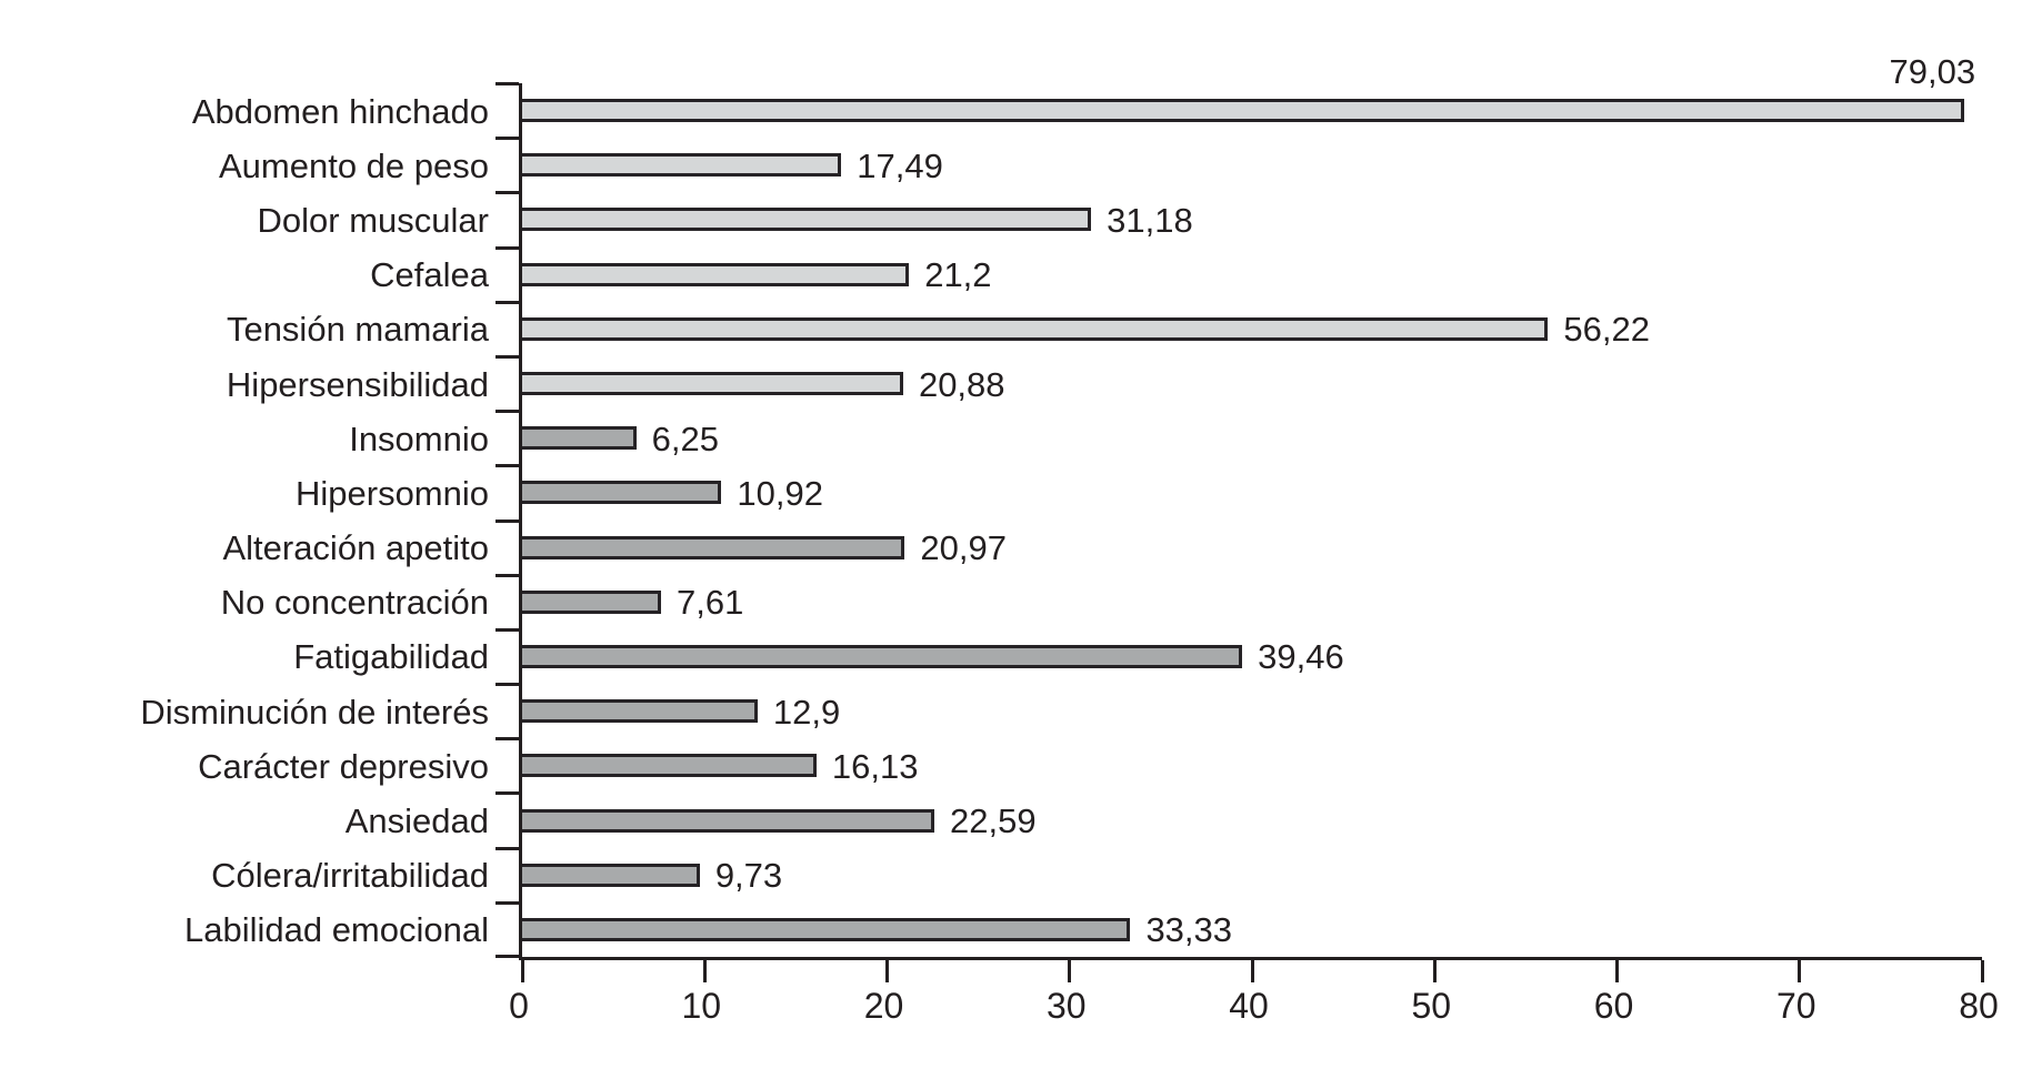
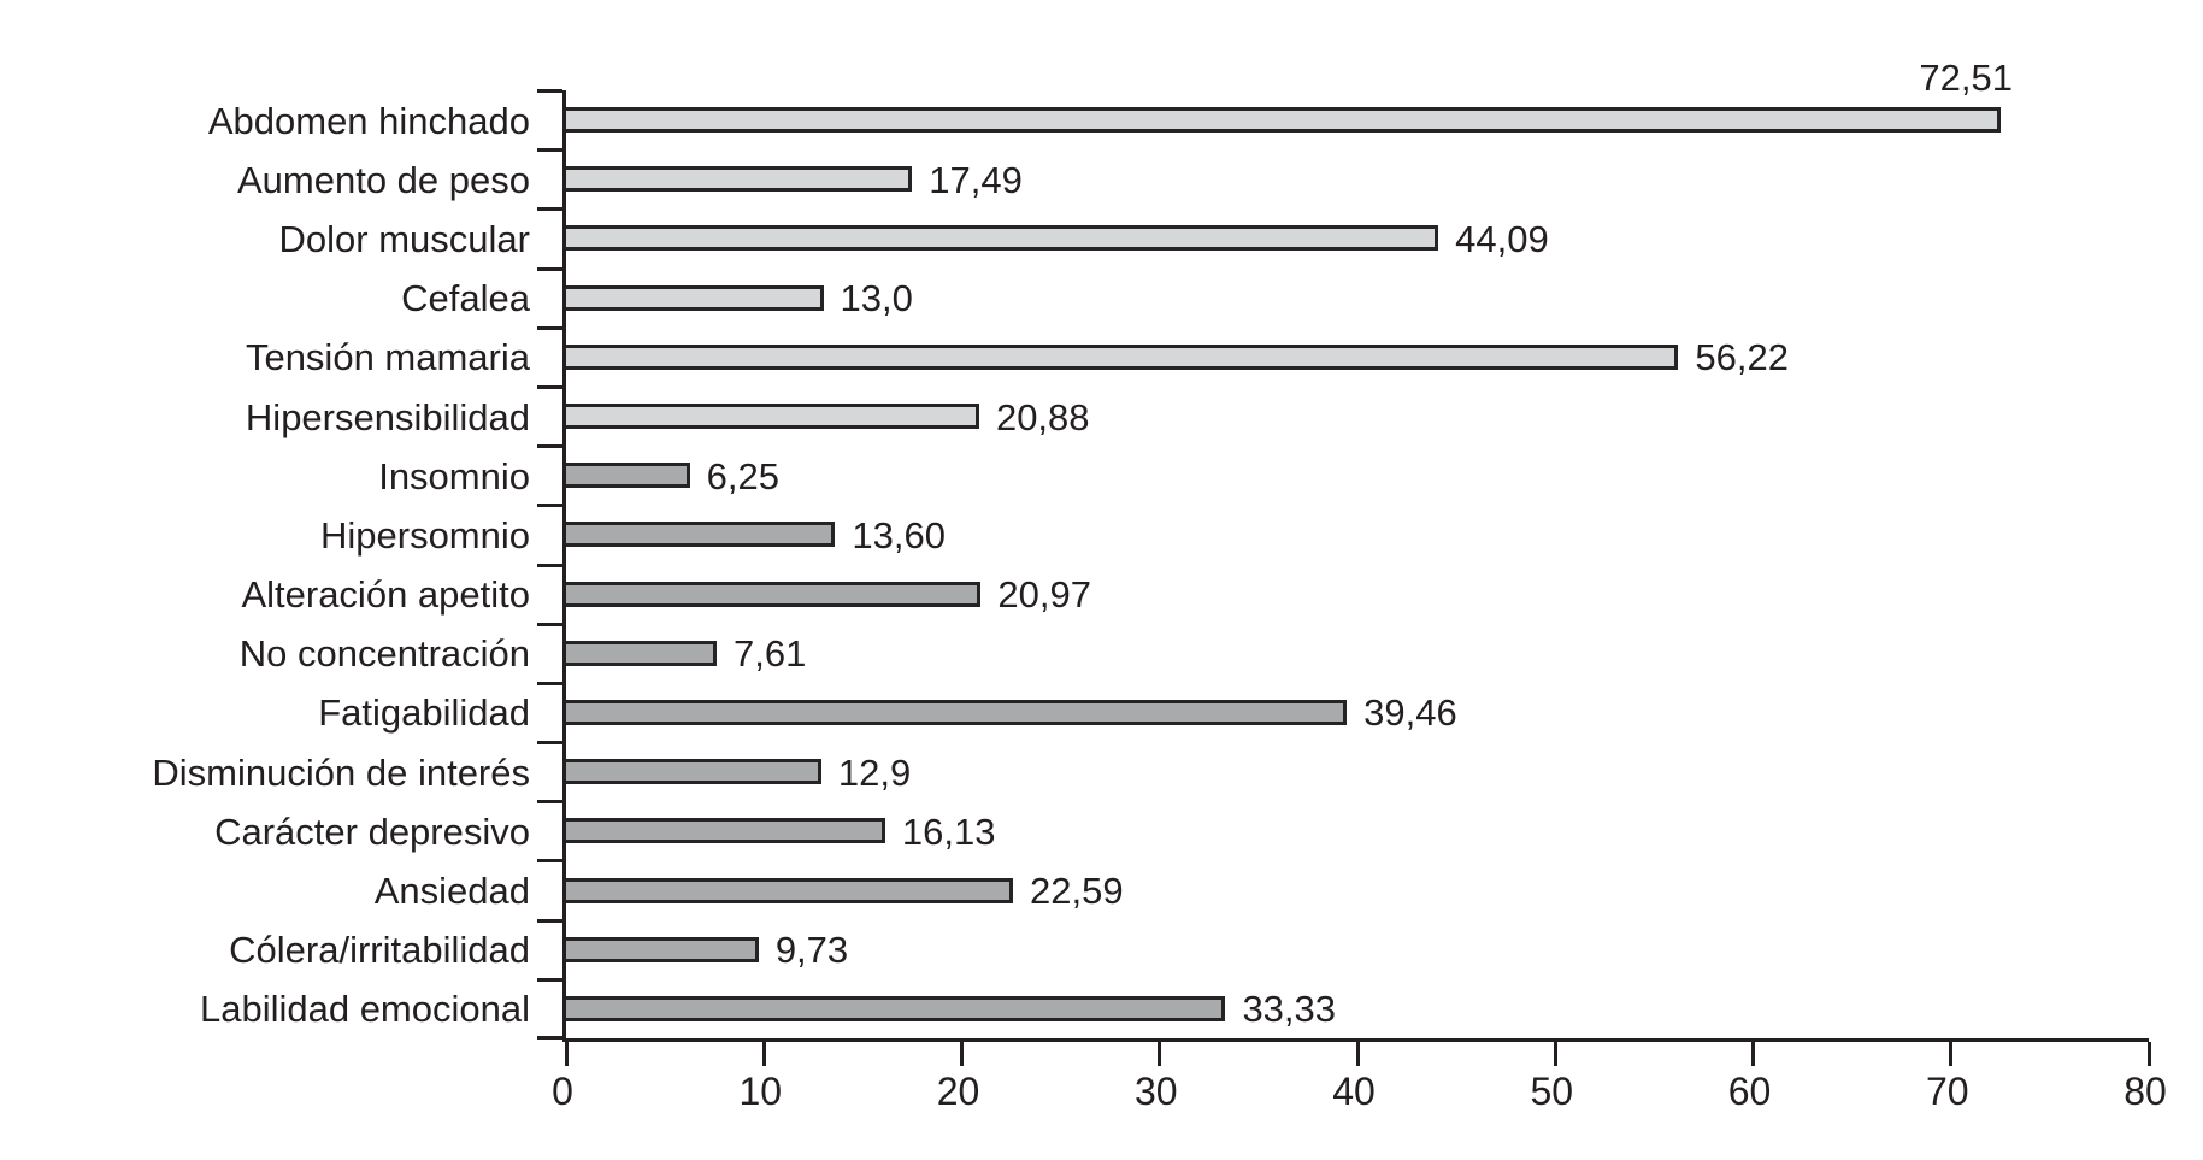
Abdomen hinchado: 79,03 -> 72,51
Dolor muscular: 31,18 -> 44,09
Cefalea: 21,2 -> 13,0
Hipersomnio: 10,92 -> 13,60
